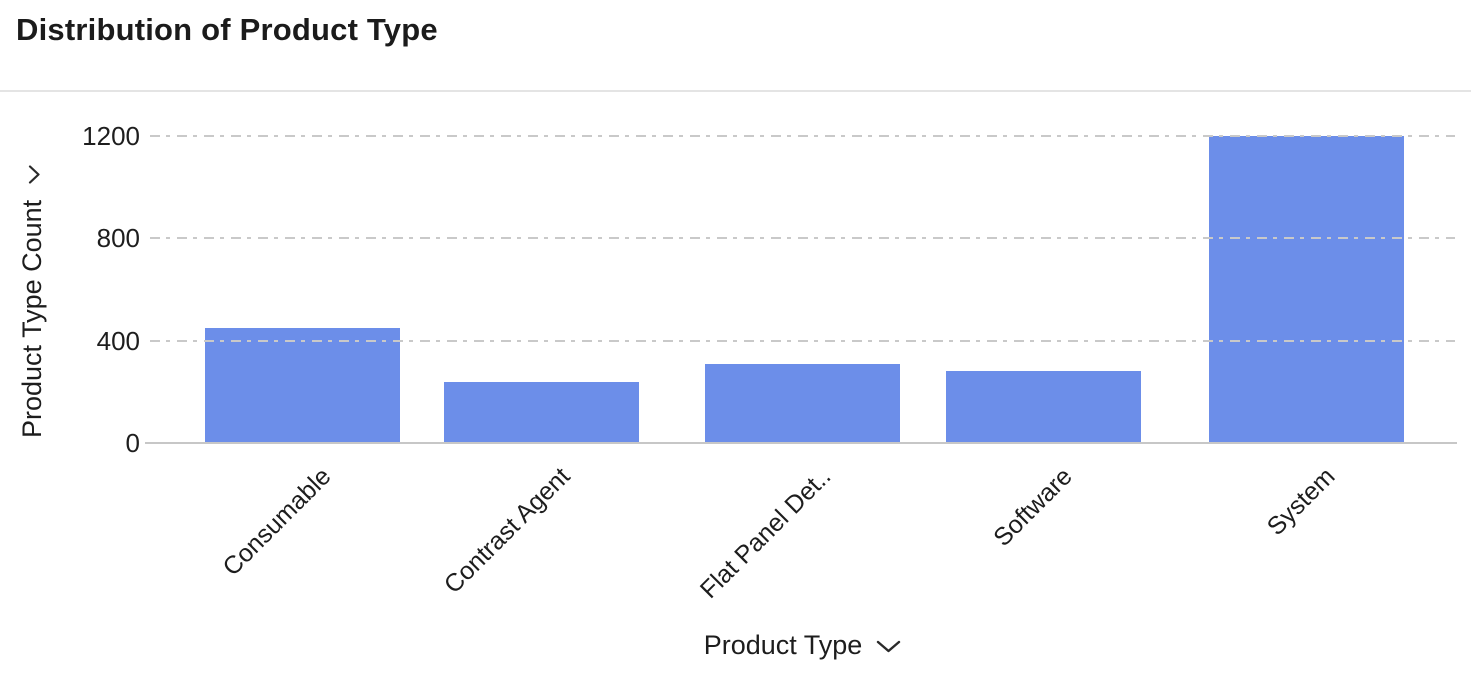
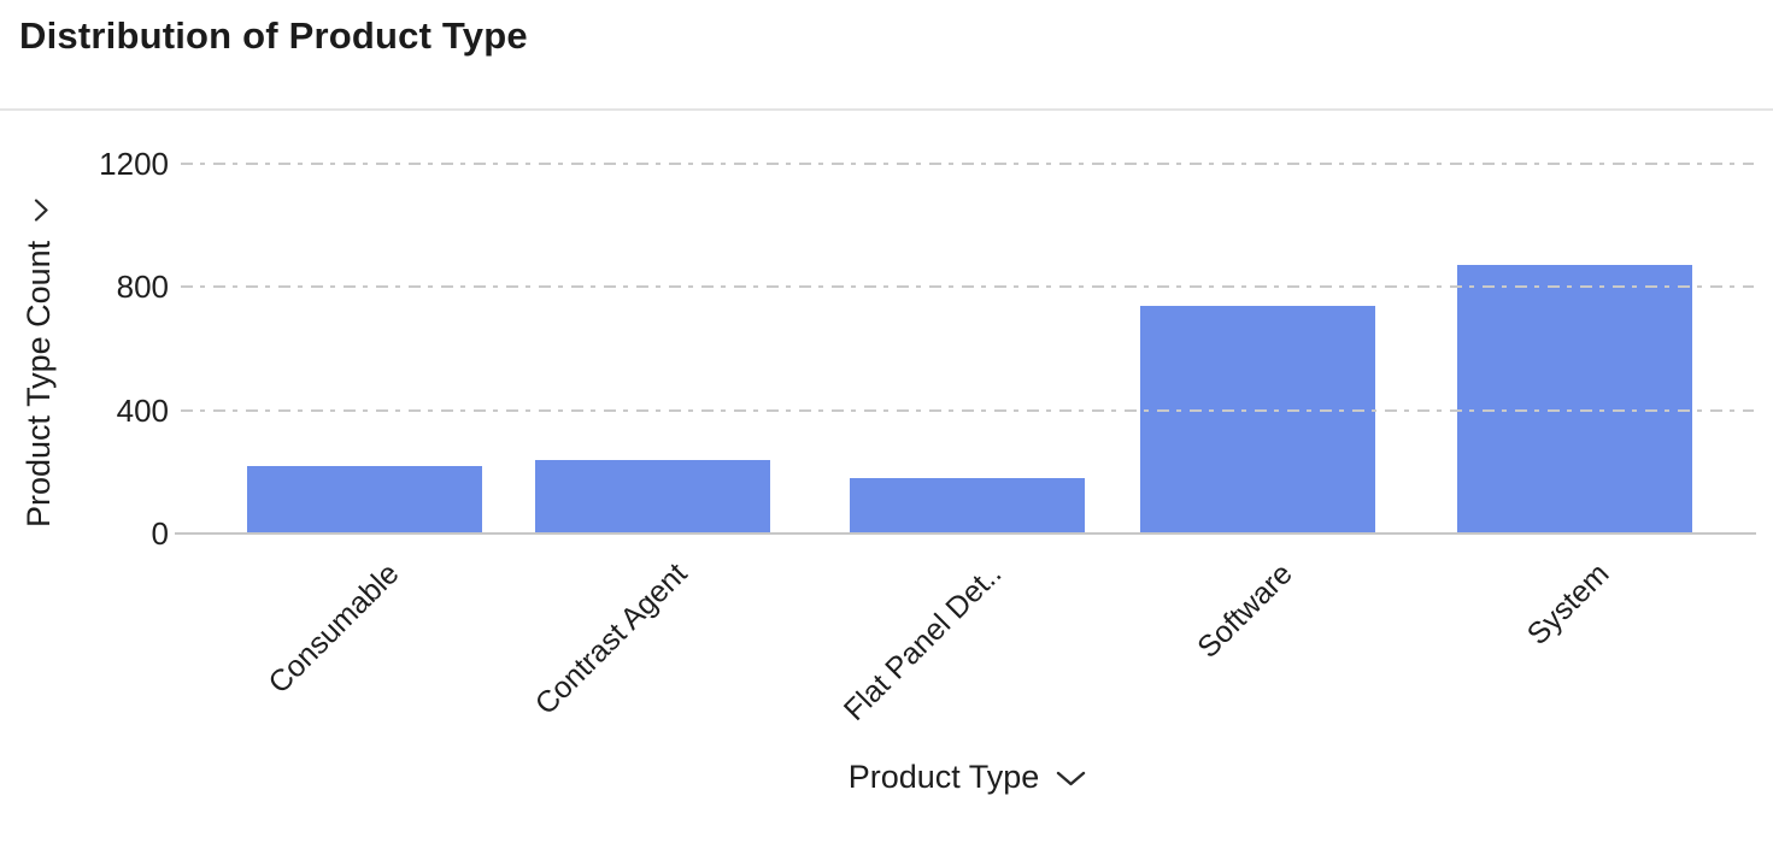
Consumable: 450 -> 220
Flat Panel Det..: 310 -> 180
Software: 280 -> 740
System: 1200 -> 870
